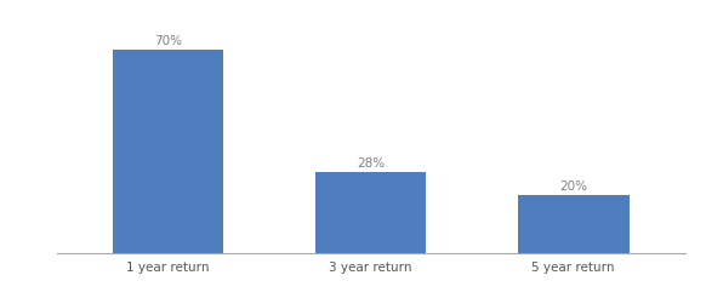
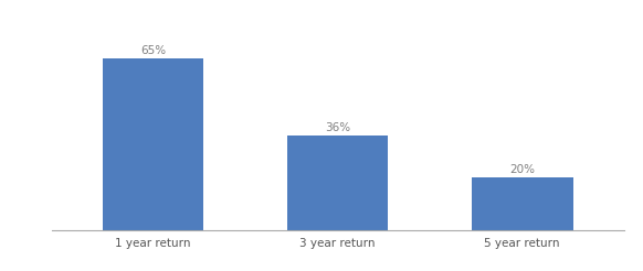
1 year return: 70% -> 65%
3 year return: 28% -> 36%
